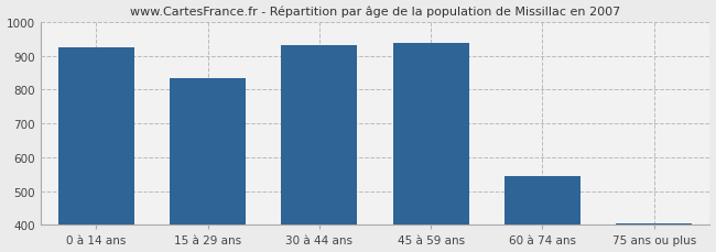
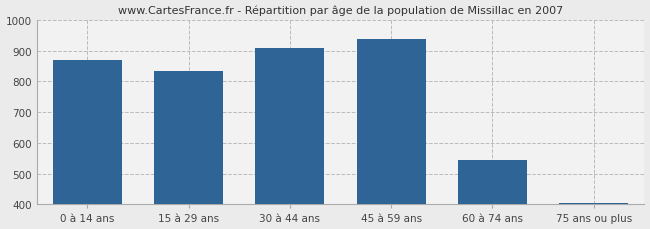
0 à 14 ans: 925 -> 870
30 à 44 ans: 932 -> 910
